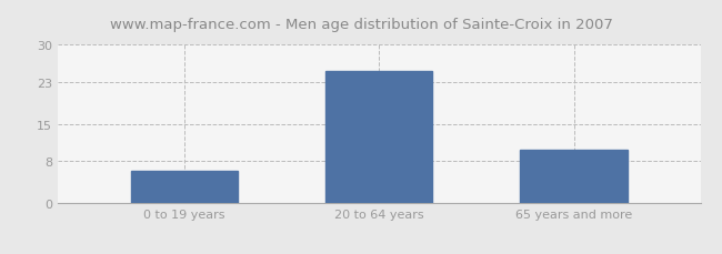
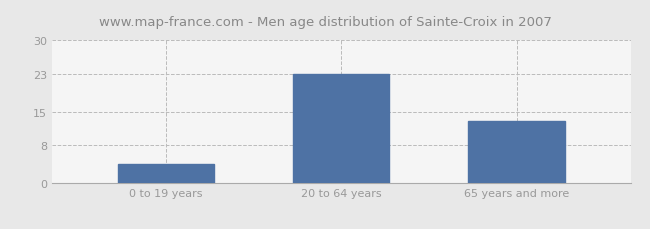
0 to 19 years: 6 -> 4
20 to 64 years: 25 -> 23
65 years and more: 10 -> 13
